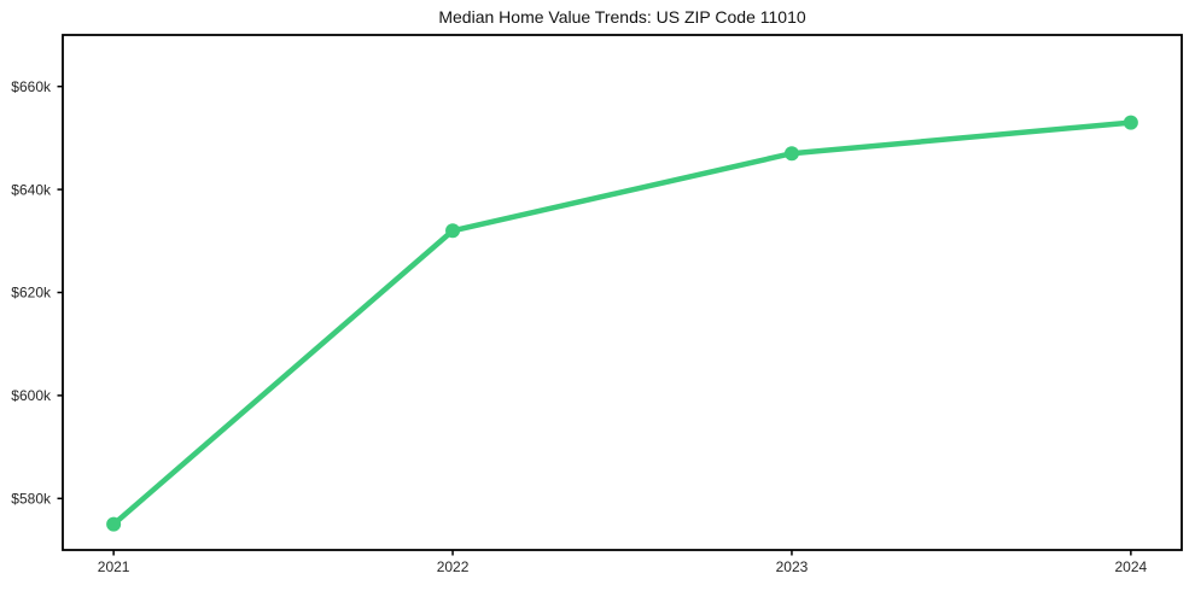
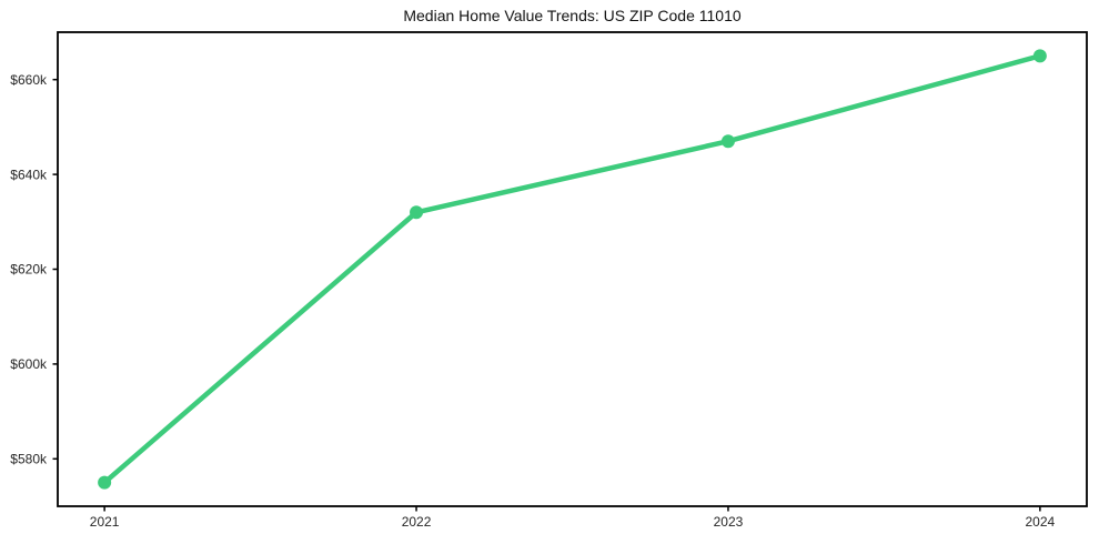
2024: $653k -> $665k
